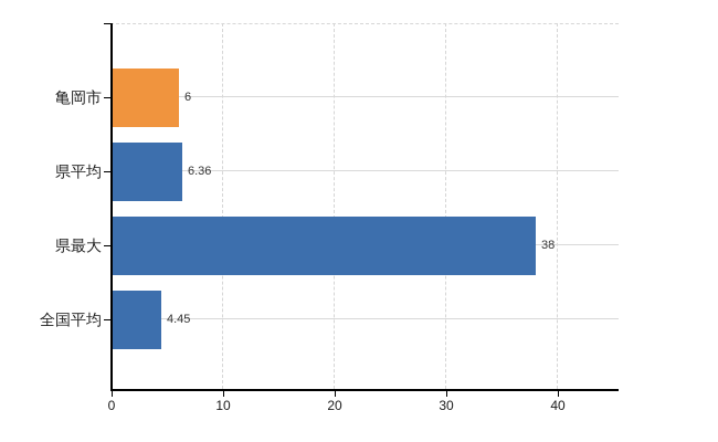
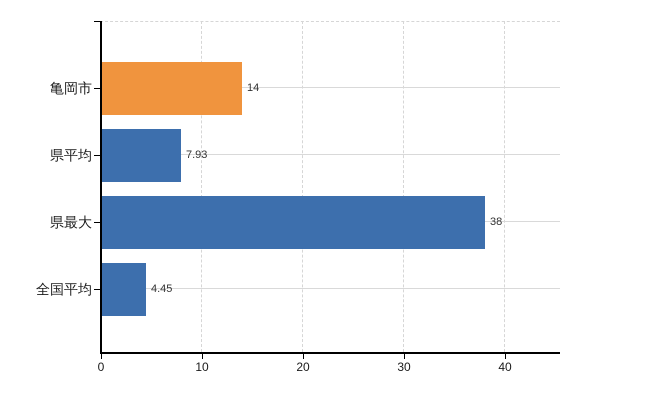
亀岡市: 6 -> 14
県平均: 6.36 -> 7.93
